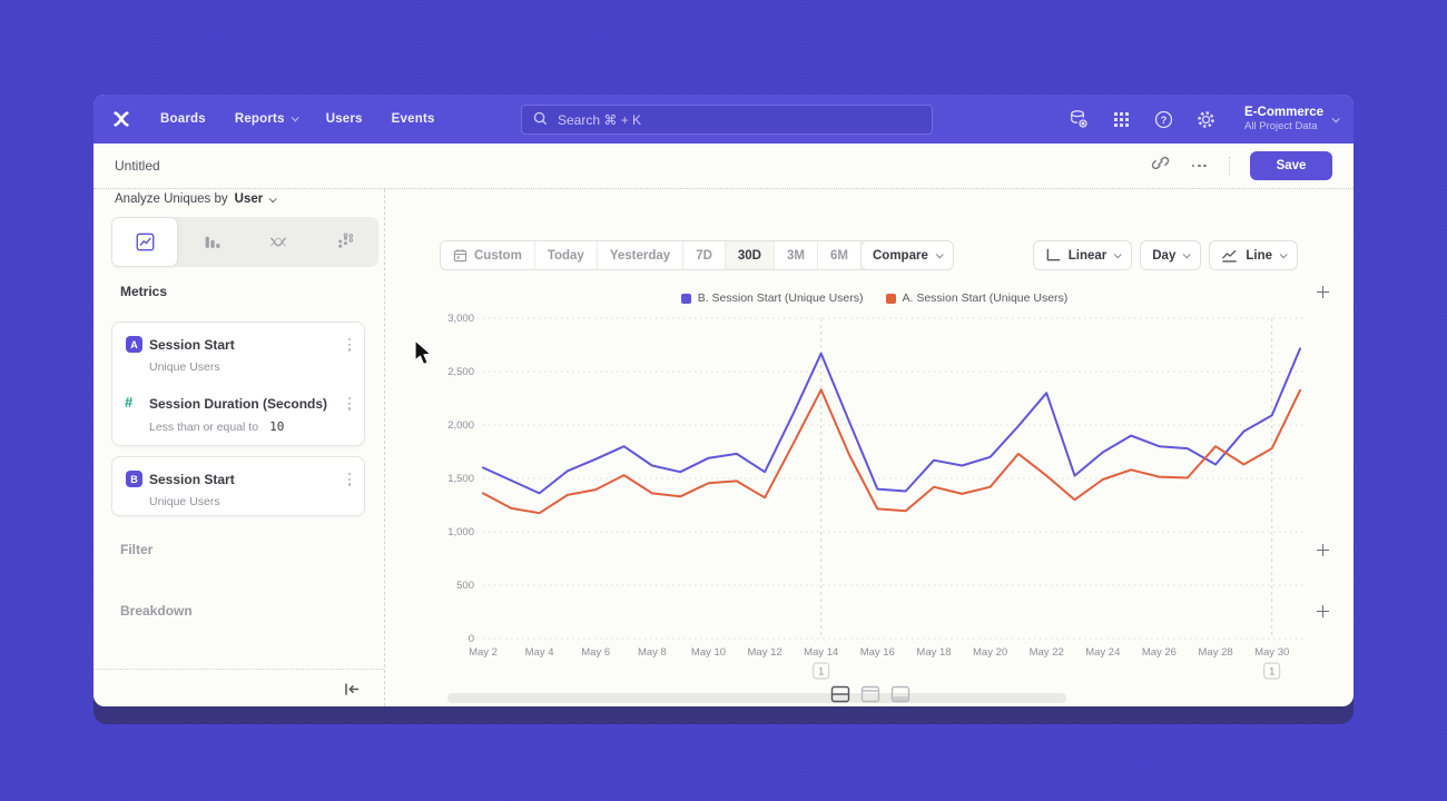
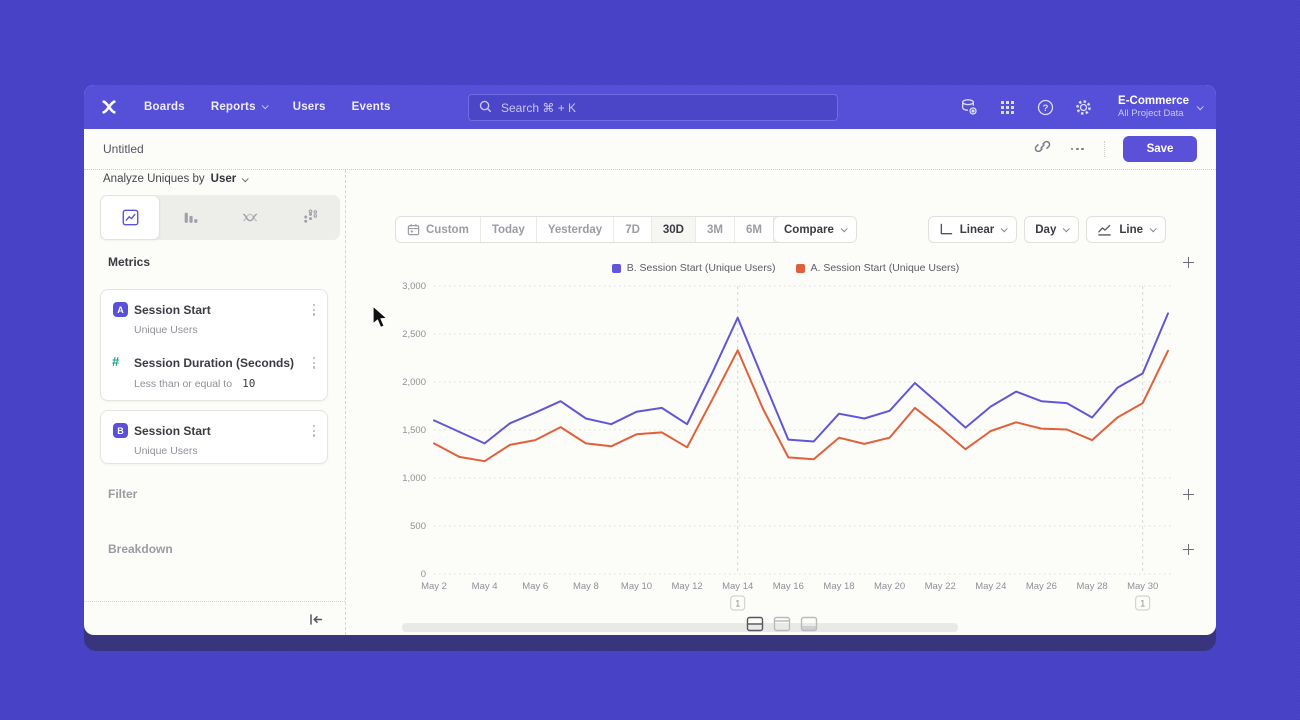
B. Session Start (Unique Users)/May 22: 2300 -> 1800
A. Session Start (Unique Users)/May 28: 1800 -> 1400
